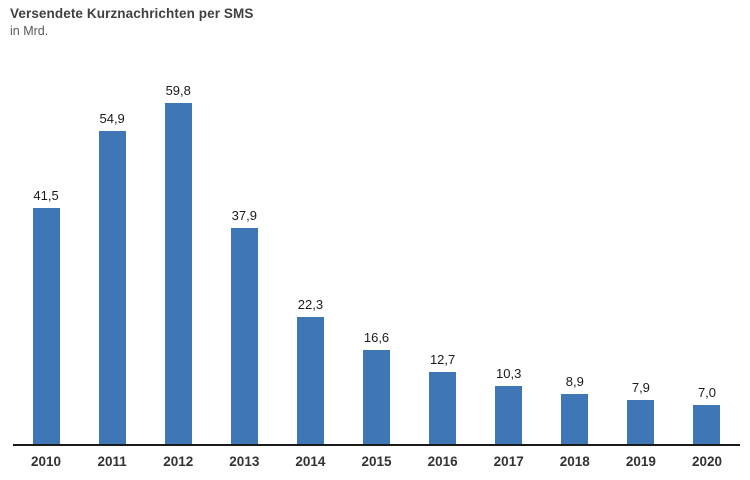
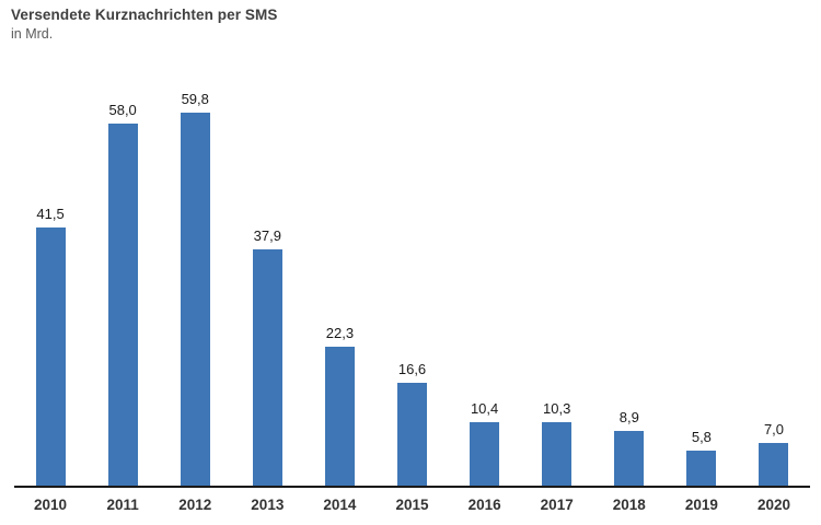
2011: 54,9 -> 58,0
2016: 12,7 -> 10,4
2019: 7,9 -> 5,8
